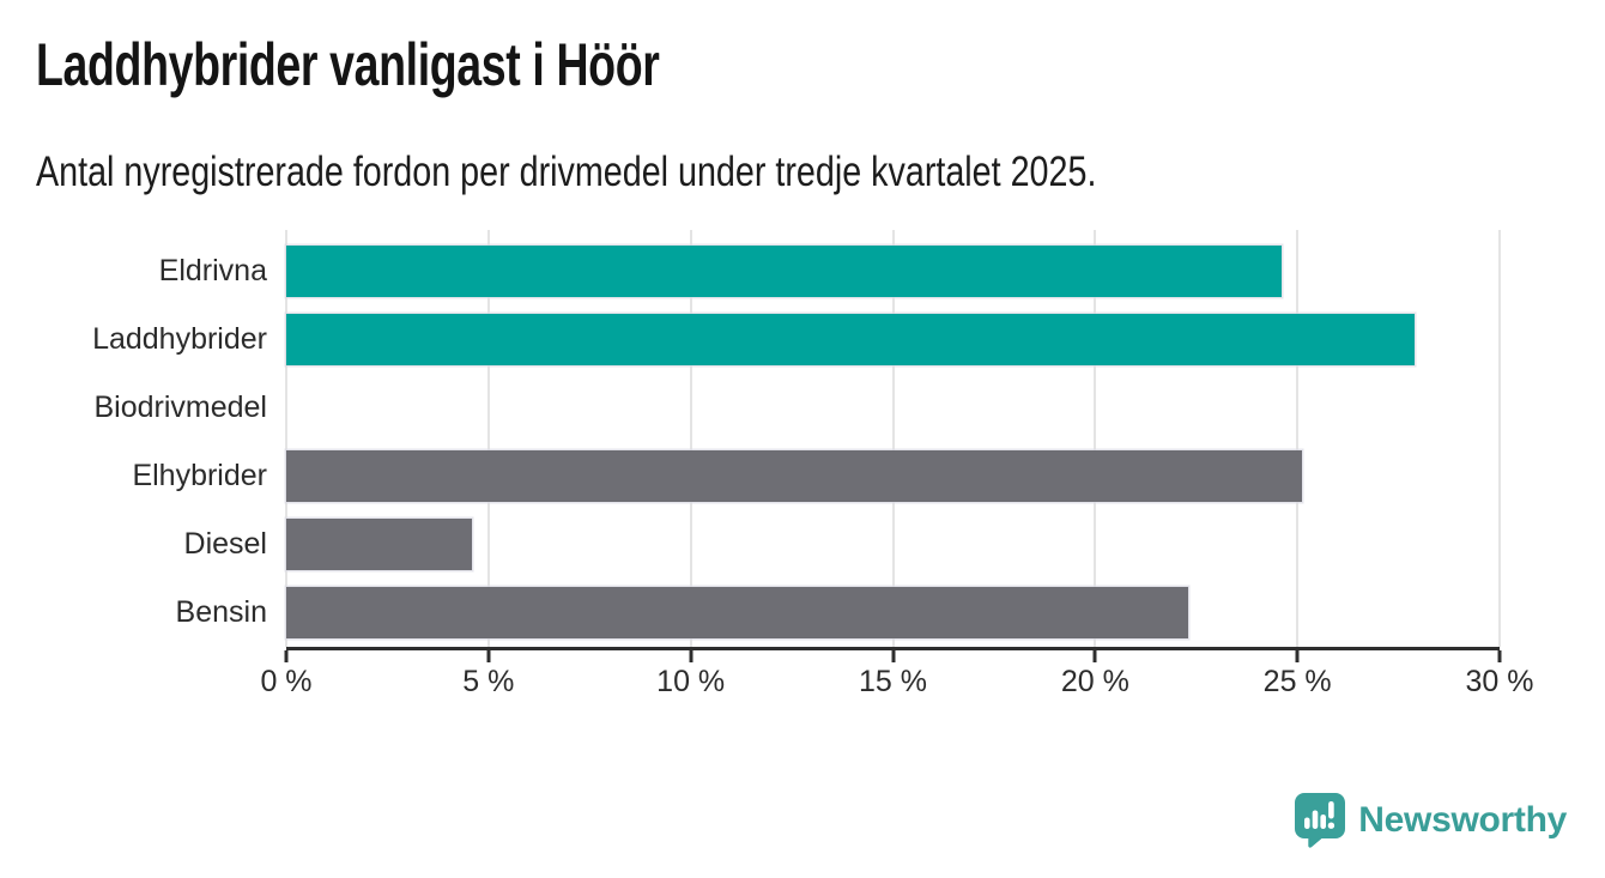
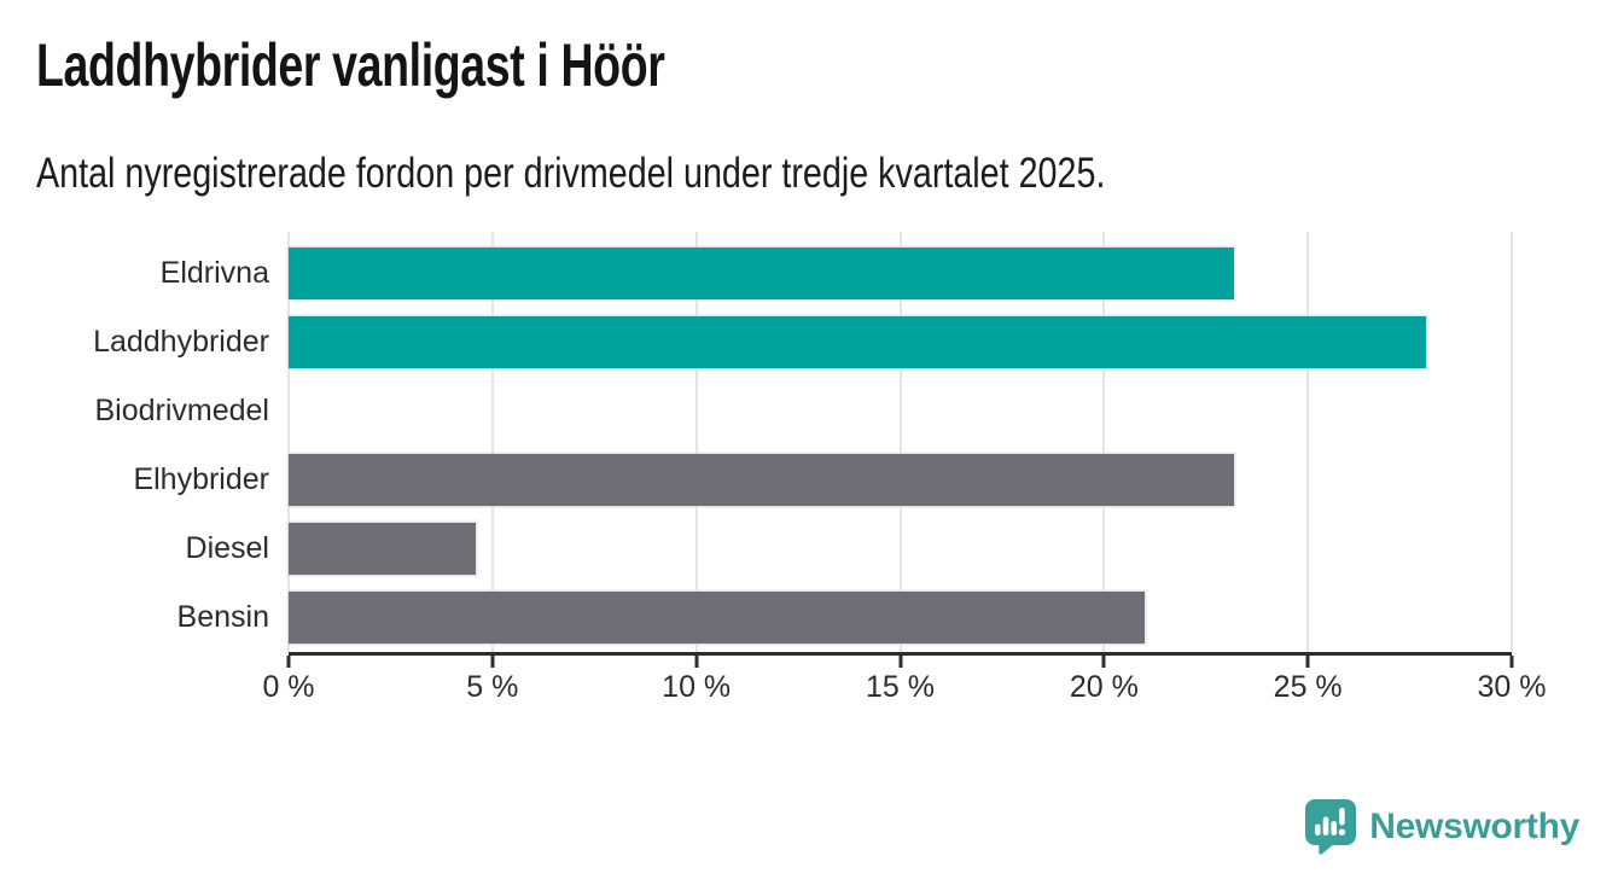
Eldrivna: 24.6% -> 23.2%
Elhybrider: 25.1% -> 23.2%
Bensin: 22.3% -> 21.0%
